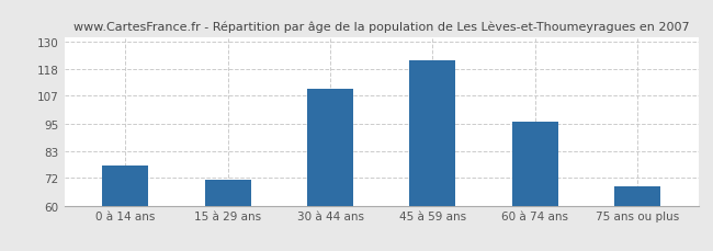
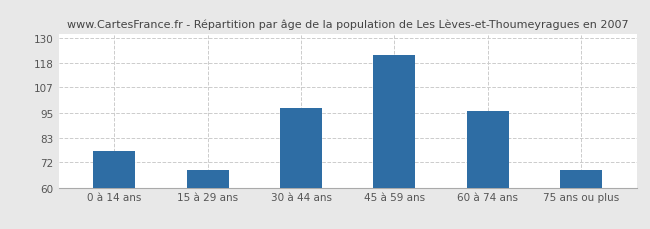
15 à 29 ans: 71 -> 68
30 à 44 ans: 110 -> 97
